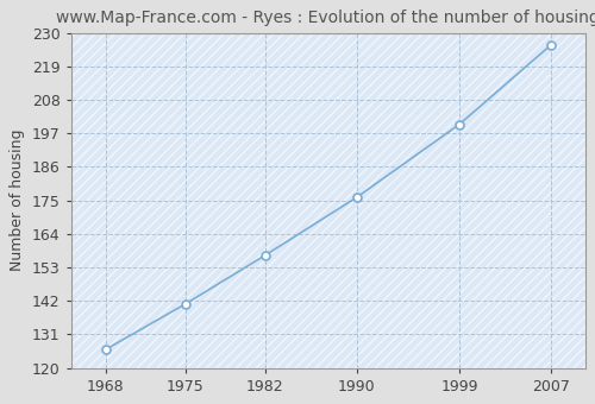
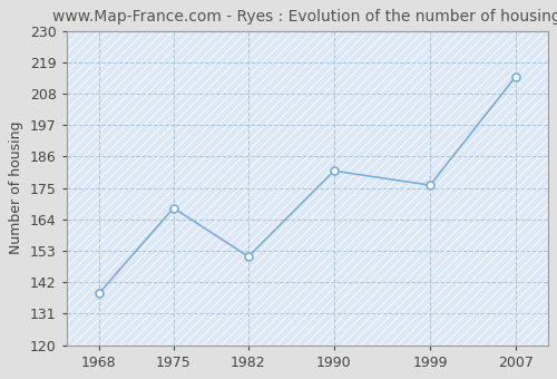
1968: 126 -> 138
1975: 141 -> 168
1982: 157 -> 151
1990: 176 -> 181
1999: 200 -> 176
2007: 226 -> 214
